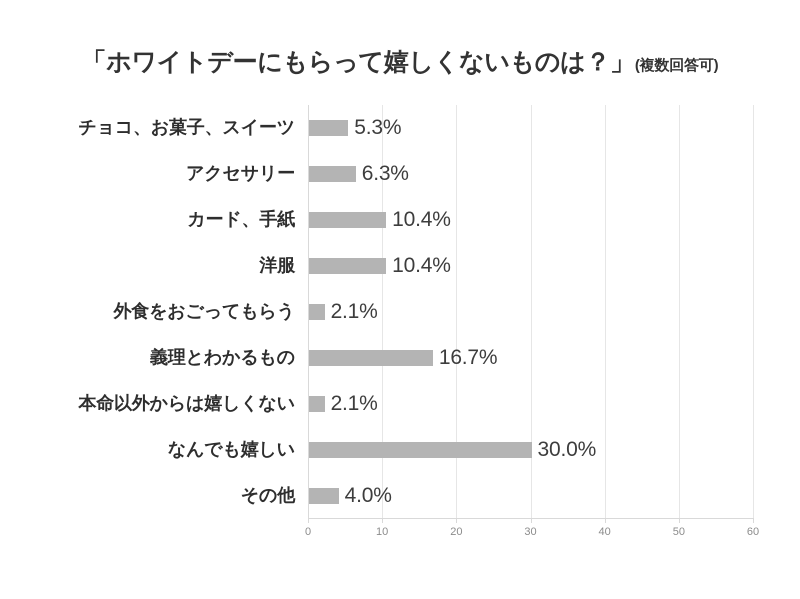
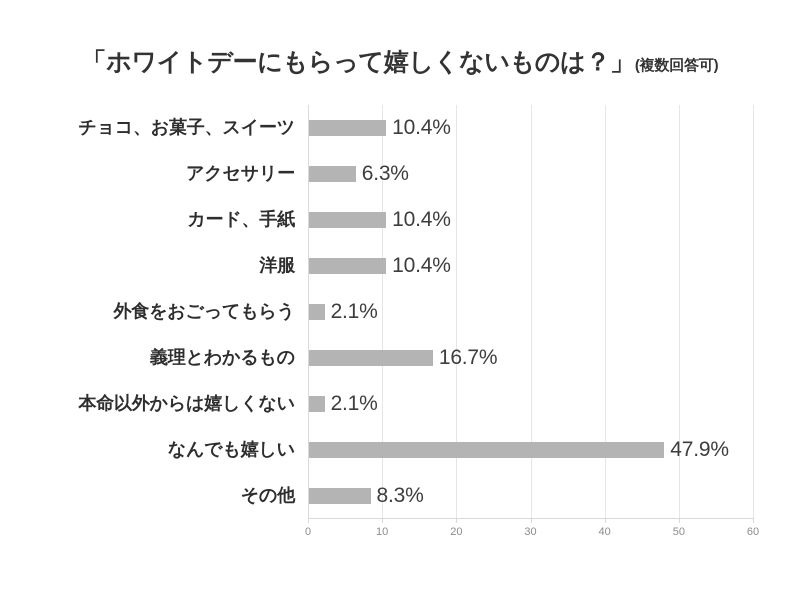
チョコ、お菓子、スイーツ: 5.3% -> 10.4%
なんでも嬉しい: 30.0% -> 47.9%
その他: 4.0% -> 8.3%
